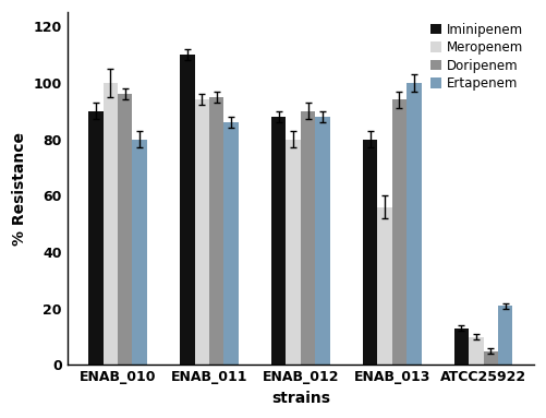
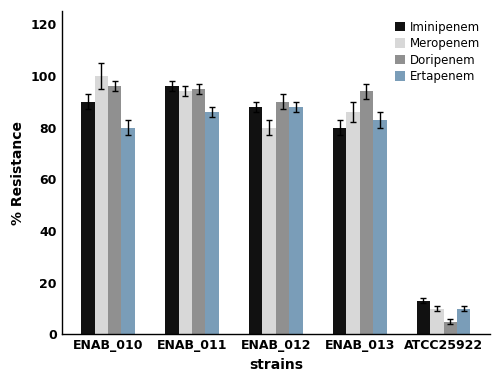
Iminipenem/ENAB_011: 110 -> 96
Meropenem/ENAB_013: 56 -> 86
Ertapenem/ENAB_013: 100 -> 83
Ertapenem/ATCC25922: 21 -> 10
